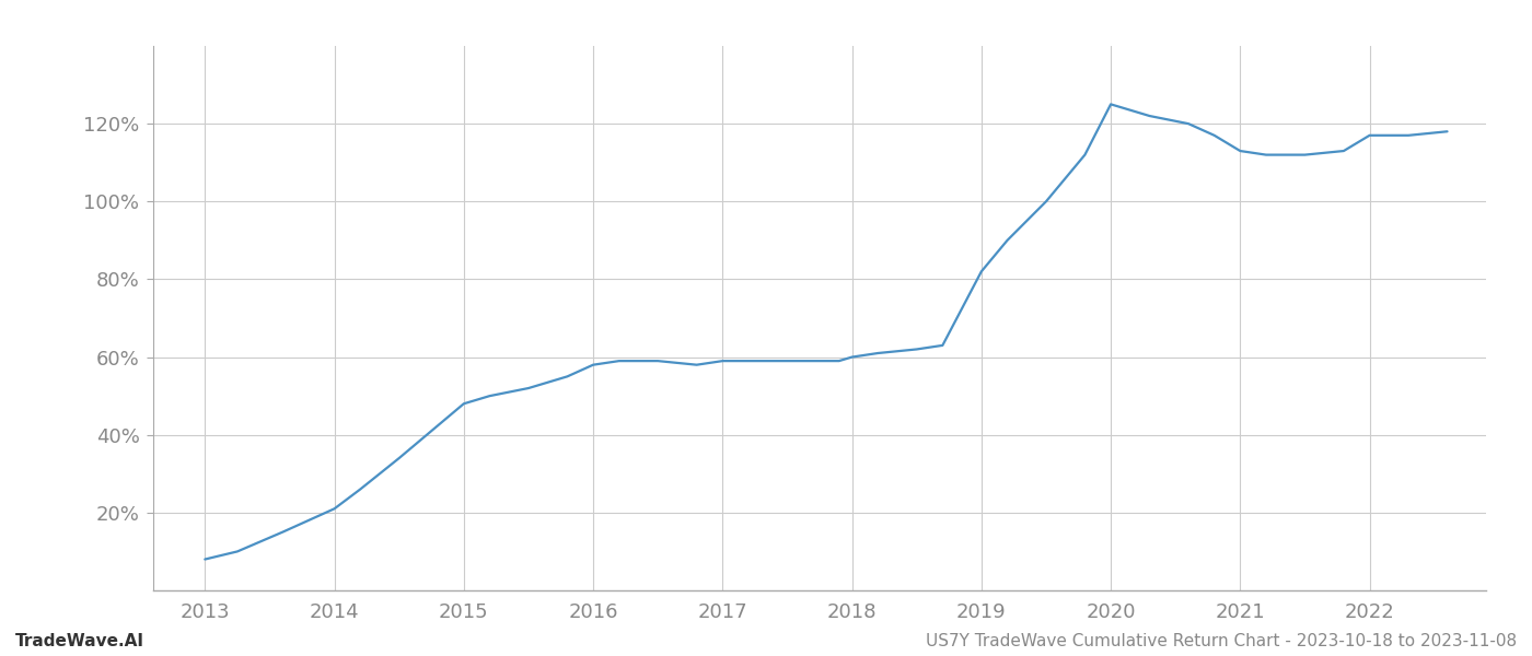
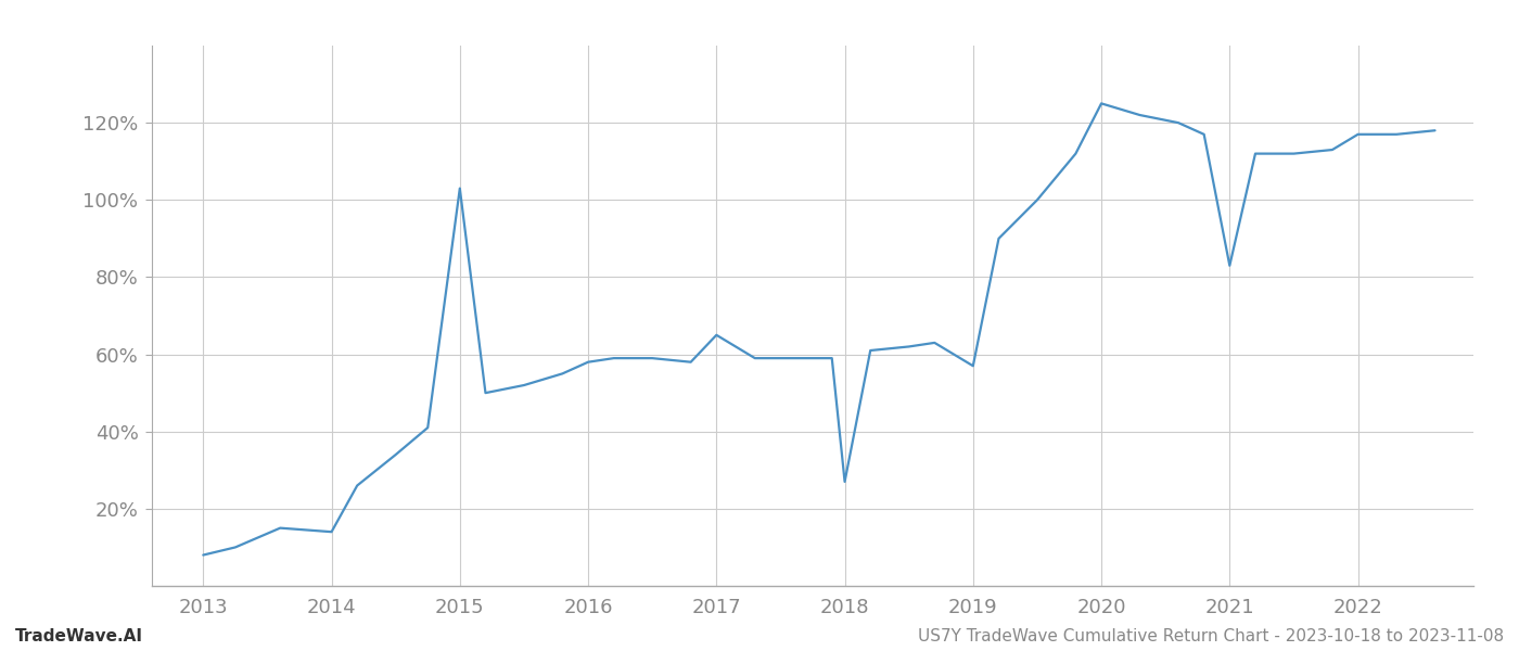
2014: 21% -> 14%
2015: 48% -> 103%
2017: 59% -> 65%
2018: 60% -> 27%
2019: 82% -> 57%
2021: 113% -> 83%
